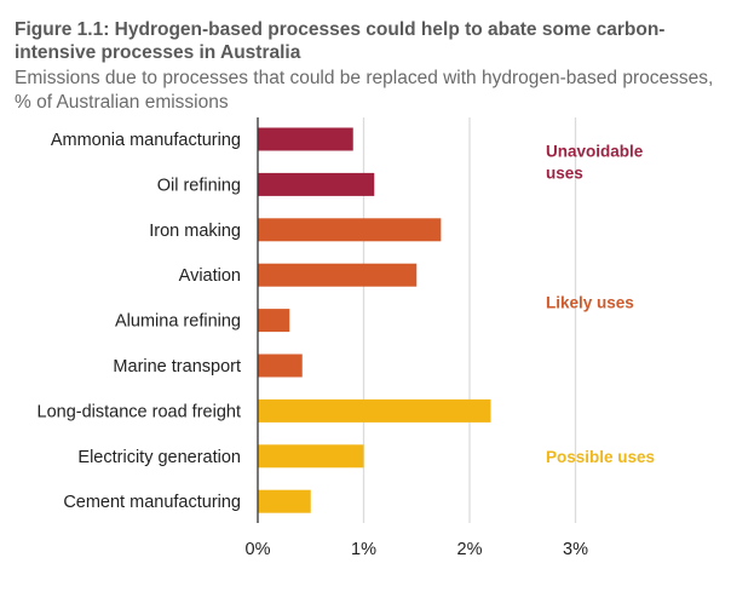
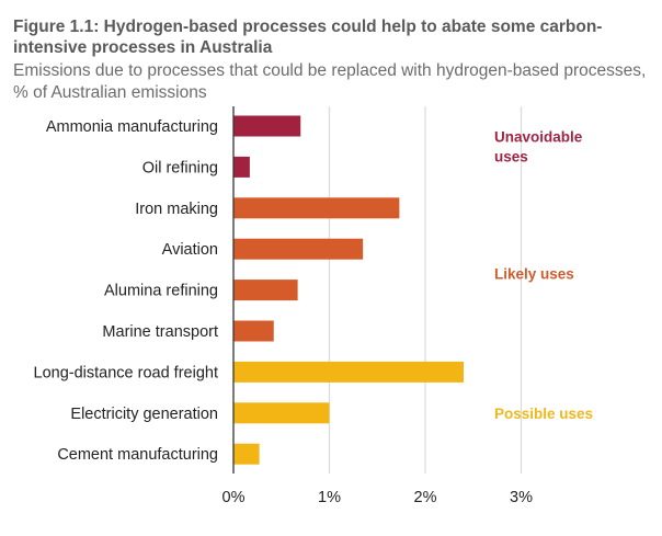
Ammonia manufacturing: 0.9% -> 0.7%
Oil refining: 1.1% -> 0.2%
Aviation: 1.5% -> 1.4%
Alumina refining: 0.3% -> 0.7%
Long-distance road freight: 2.2% -> 2.4%
Cement manufacturing: 0.5% -> 0.3%
